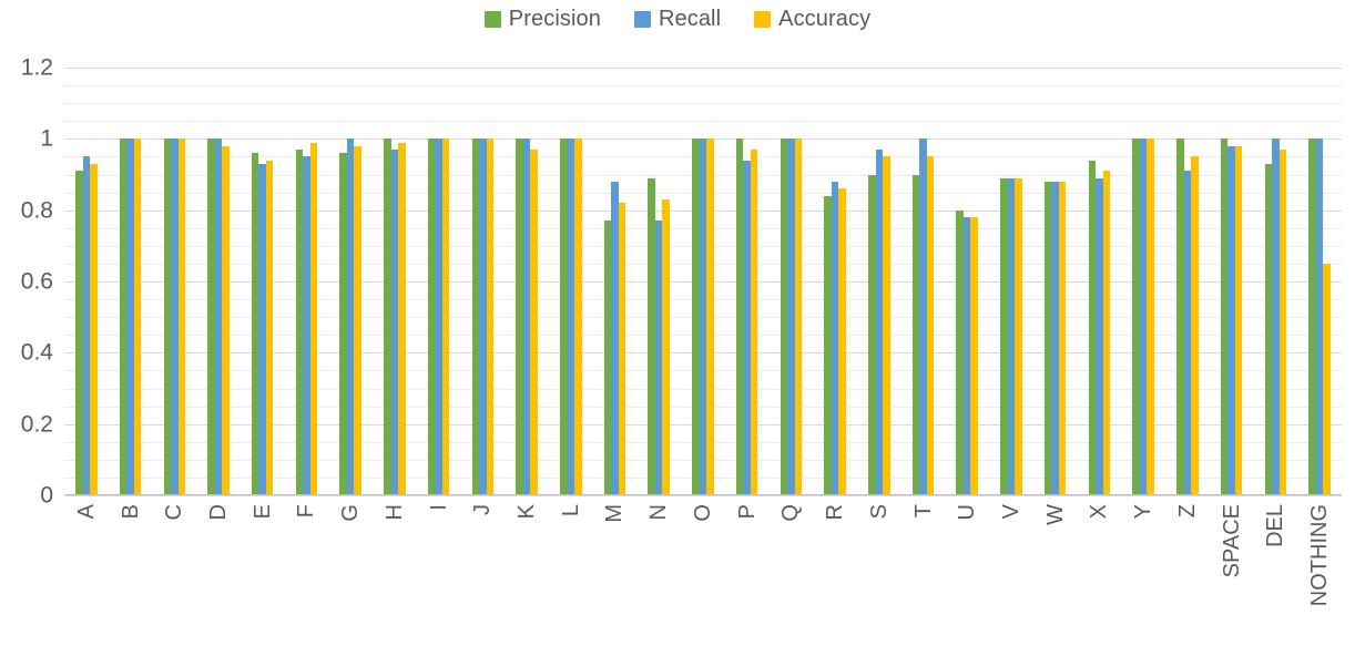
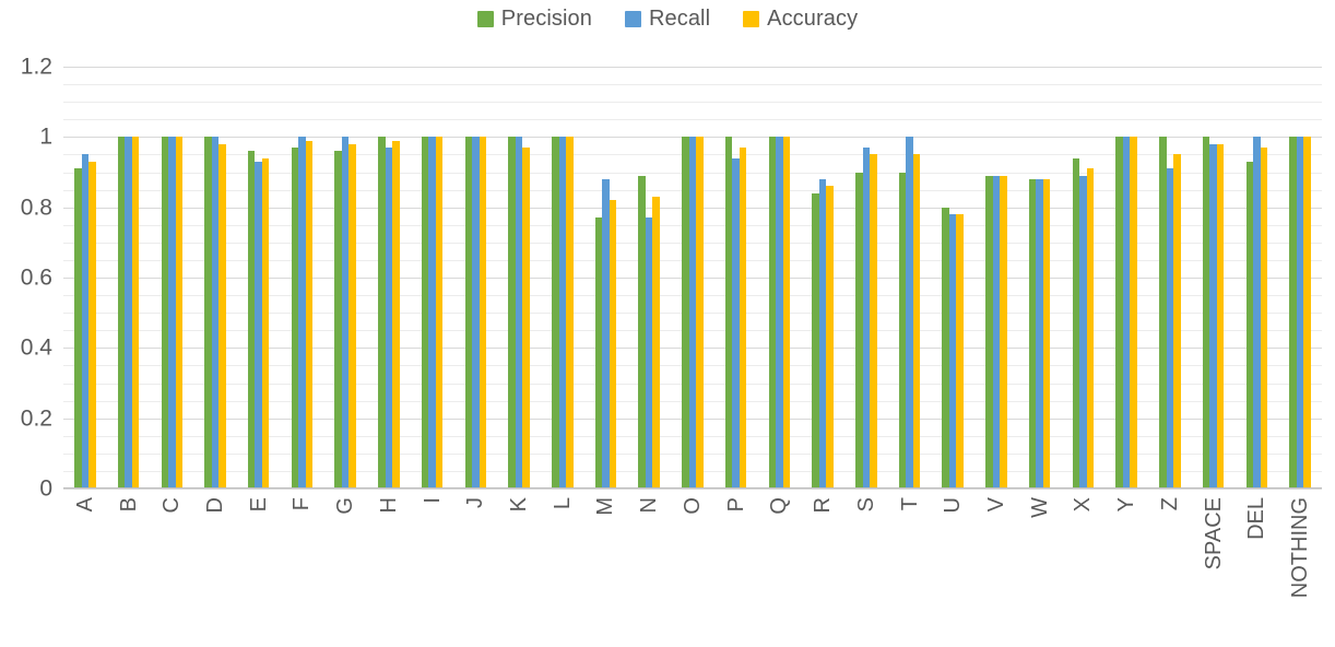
Recall/F: 0.95 -> 1.00
Accuracy/NOTHING: 0.65 -> 1.00
